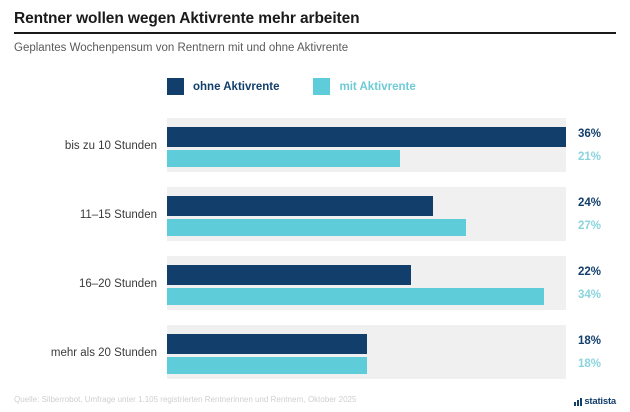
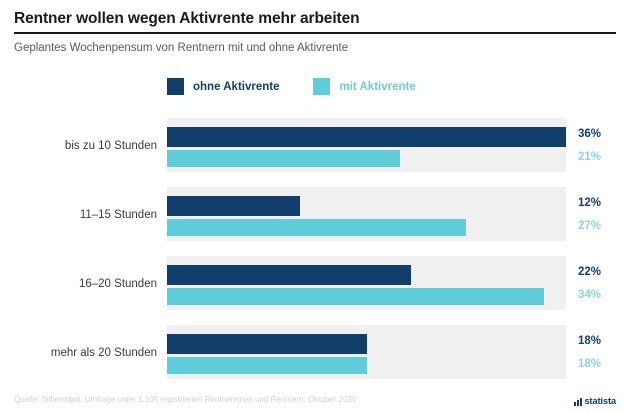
ohne Aktivrente/11–15 Stunden: 24% -> 12%
